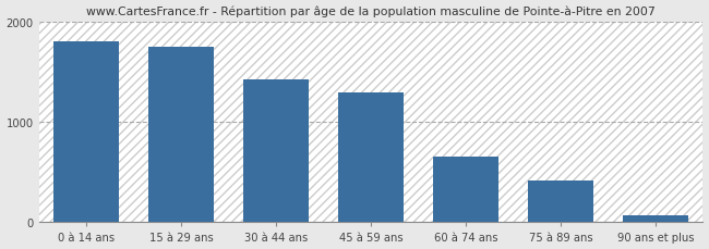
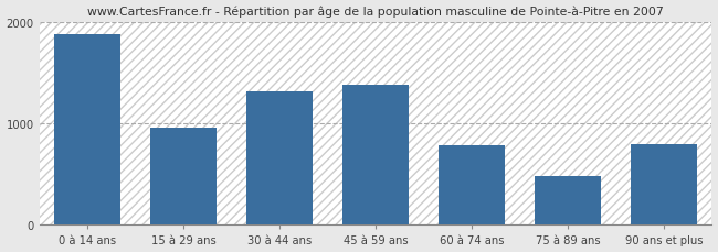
0 à 14 ans: 1800 -> 1880
15 à 29 ans: 1750 -> 960
30 à 44 ans: 1430 -> 1320
45 à 59 ans: 1300 -> 1380
60 à 74 ans: 650 -> 780
75 à 89 ans: 420 -> 480
90 ans et plus: 70 -> 800
